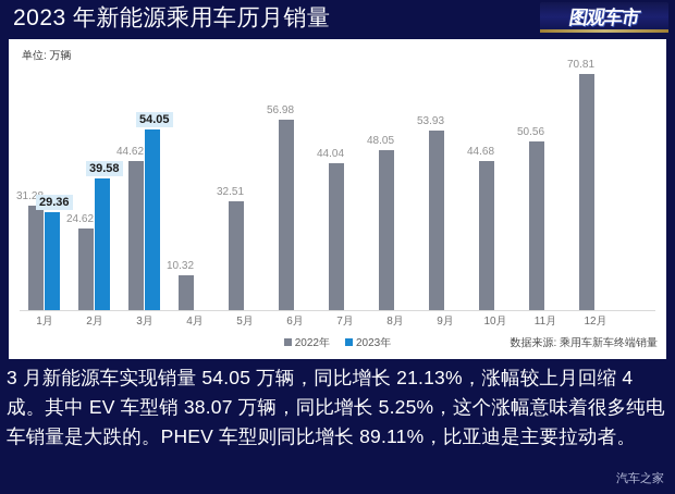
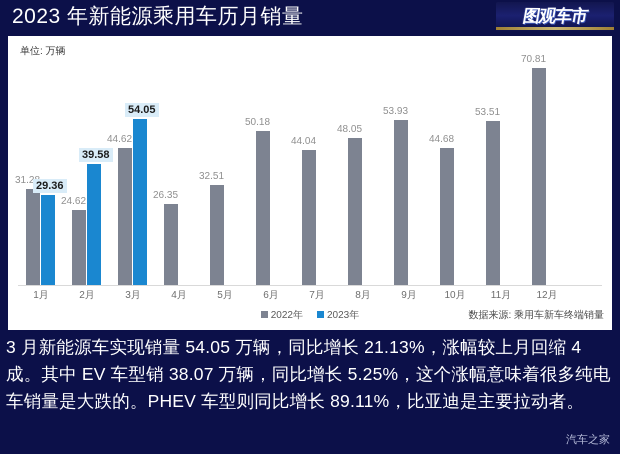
2022年/4月: 10.32 -> 26.35
2022年/6月: 56.98 -> 50.18
2022年/11月: 50.56 -> 53.51
